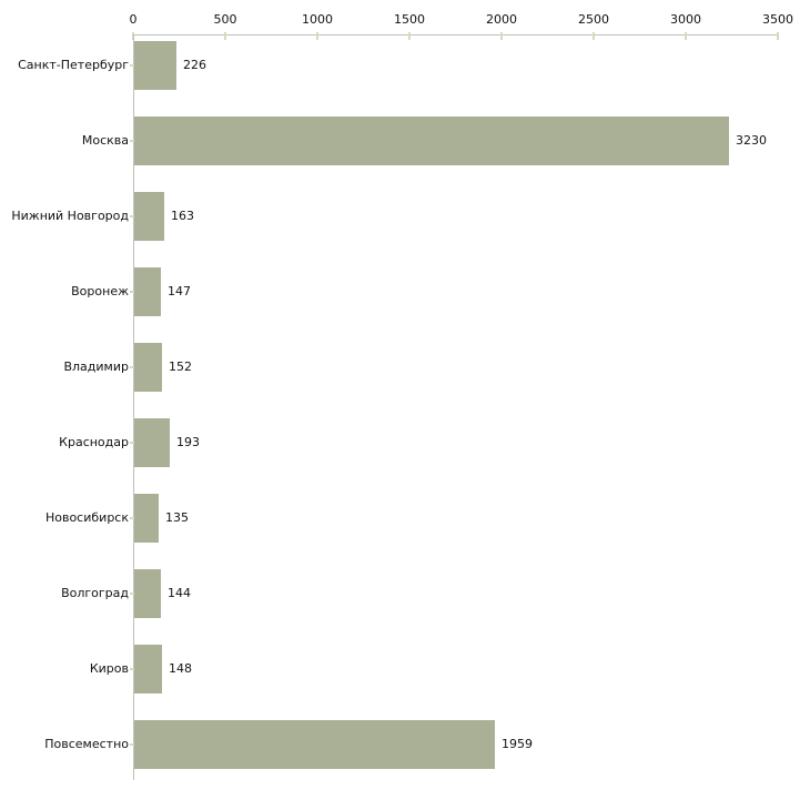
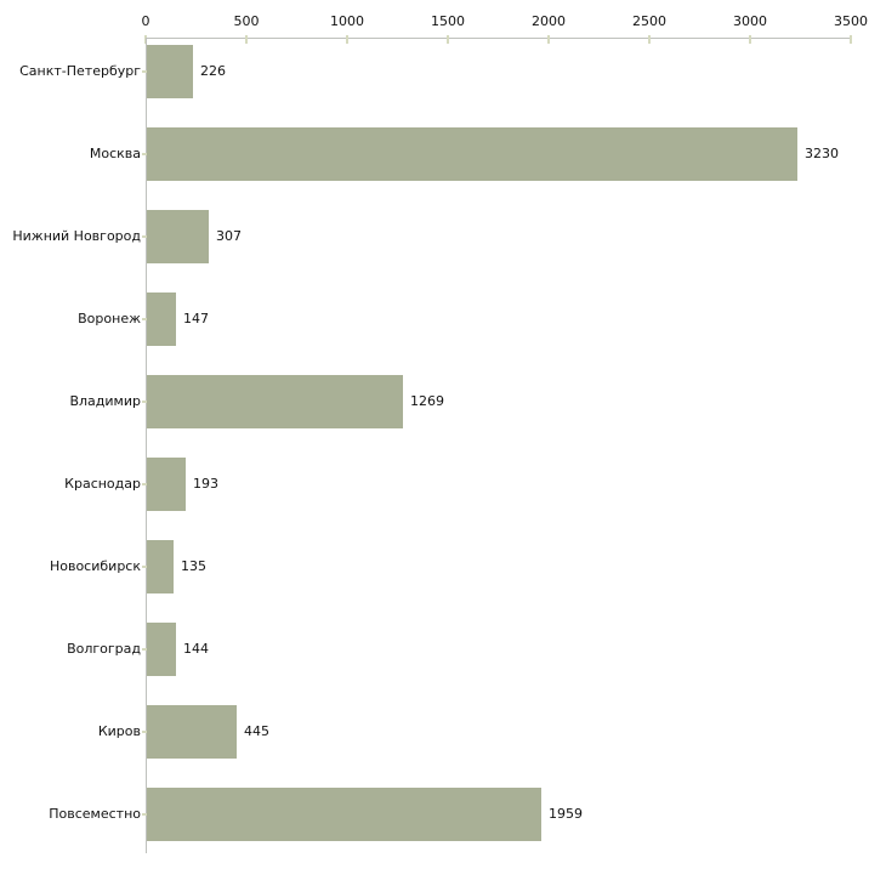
Нижний Новгород: 163 -> 307
Владимир: 152 -> 1269
Киров: 148 -> 445
